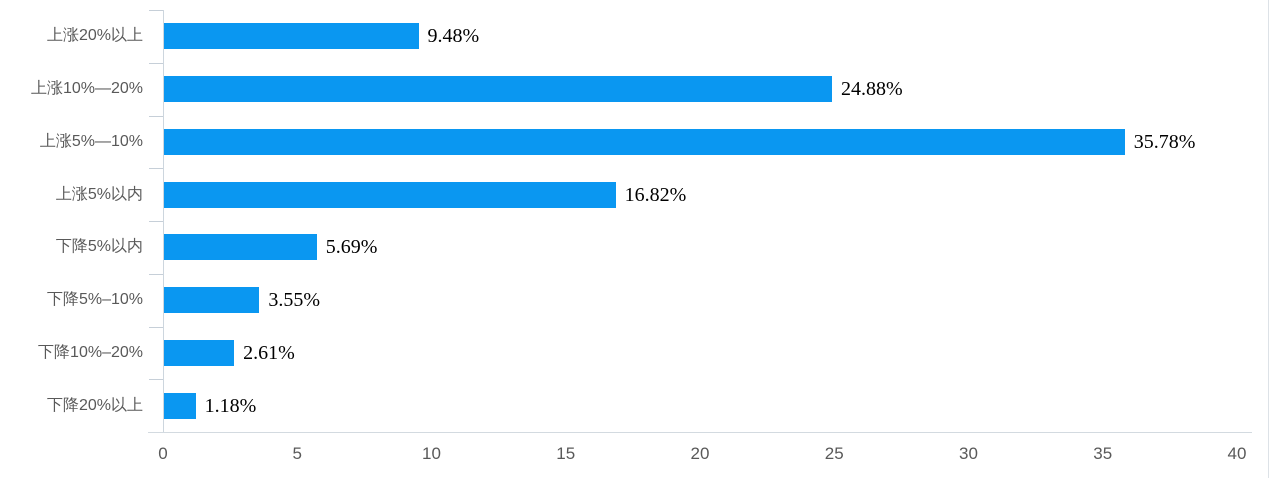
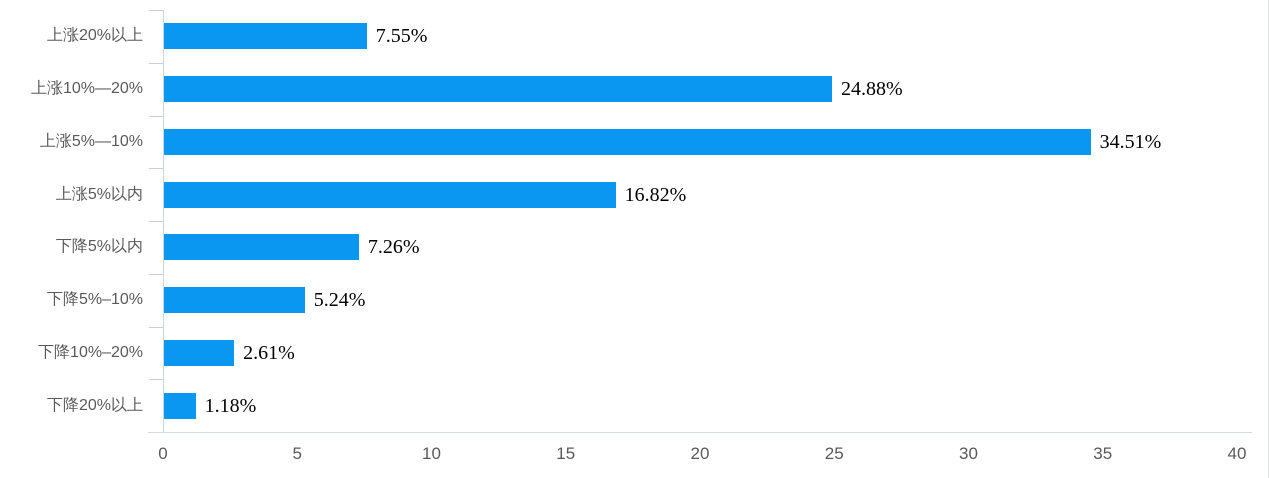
上涨20%以上: 9.48% -> 7.55%
上涨5%—10%: 35.78% -> 34.51%
下降5%以内: 5.69% -> 7.26%
下降5%–10%: 3.55% -> 5.24%
